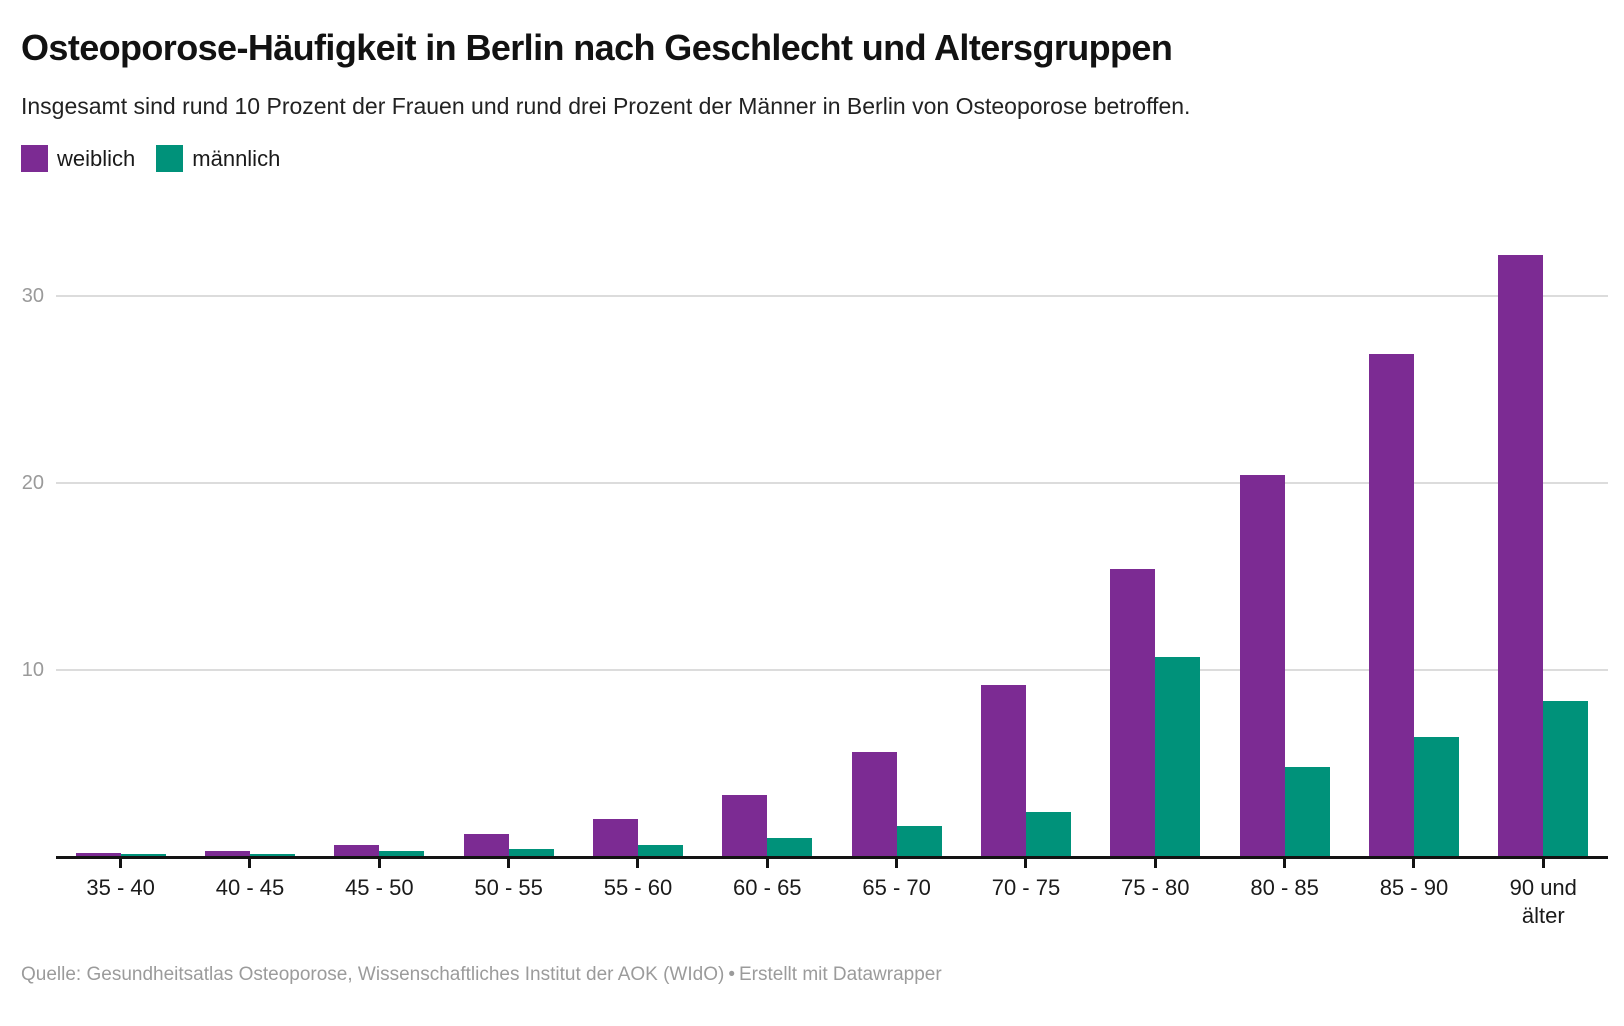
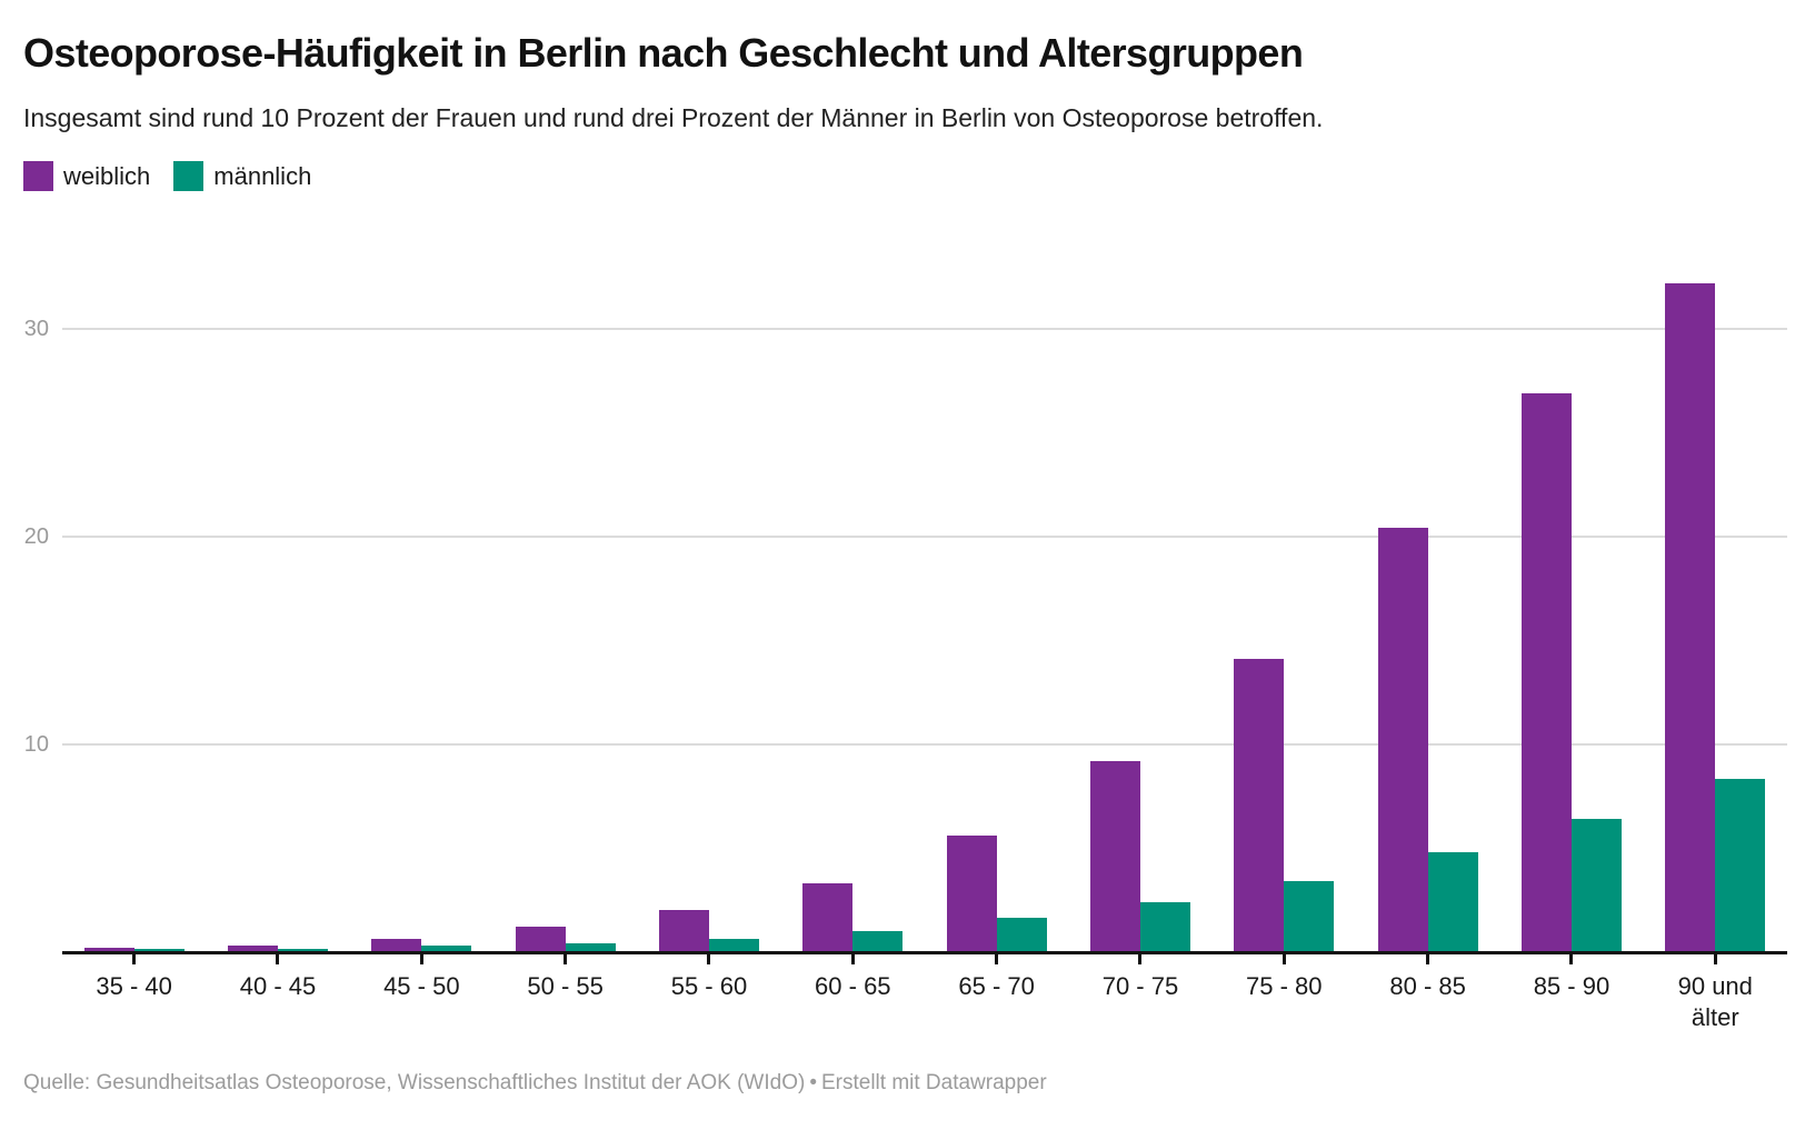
weiblich/75 - 80: 15.4 -> 14.1
männlich/75 - 80: 10.7 -> 3.4
